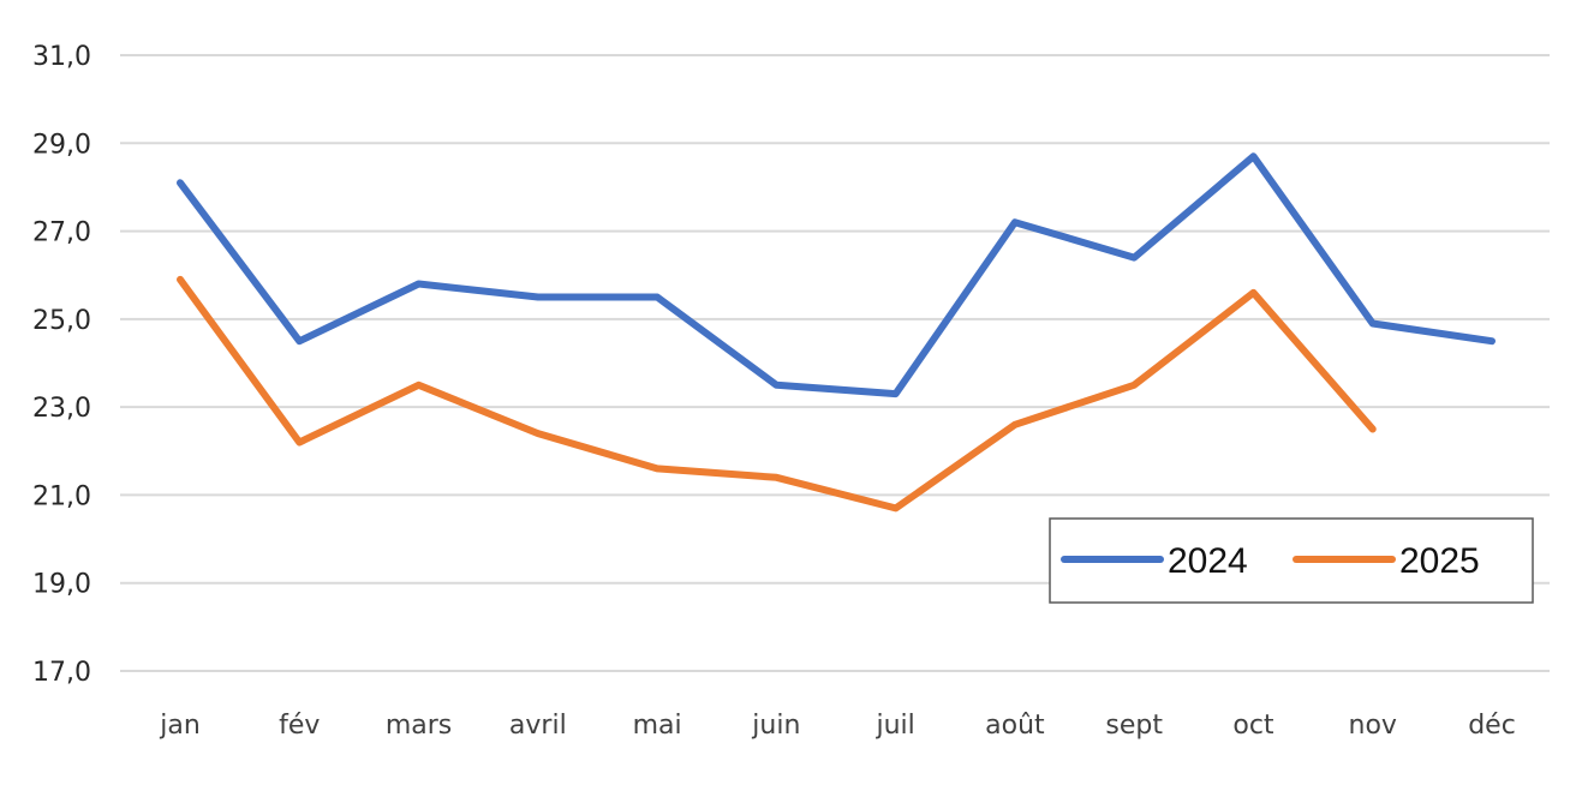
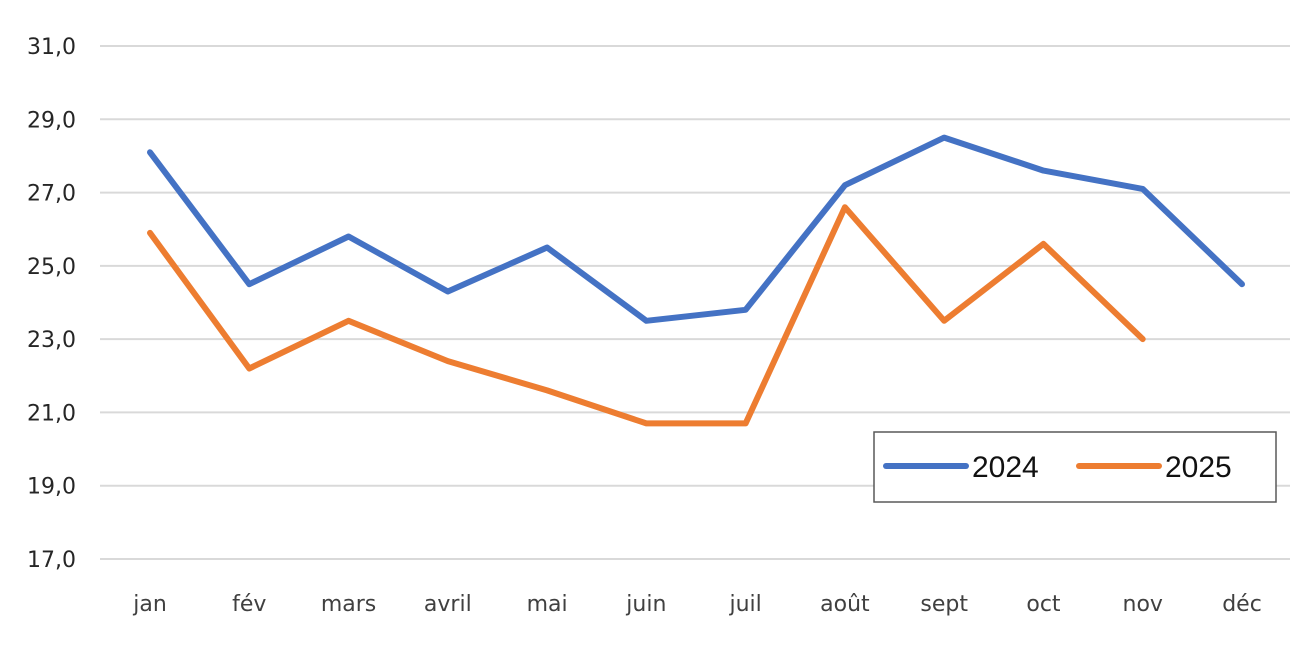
2024/avril: 25,5 -> 24,3
2025/juin: 21,4 -> 20,7
2024/juil: 23,3 -> 23,8
2025/août: 22,6 -> 26,6
2024/sept: 26,4 -> 28,5
2024/oct: 28,7 -> 27,6
2024/nov: 24,9 -> 27,1
2025/nov: 22,5 -> 23,0
